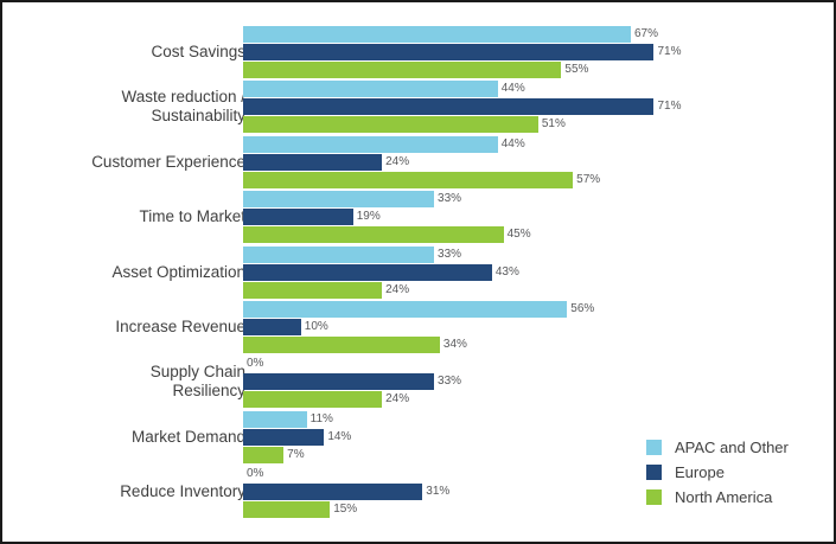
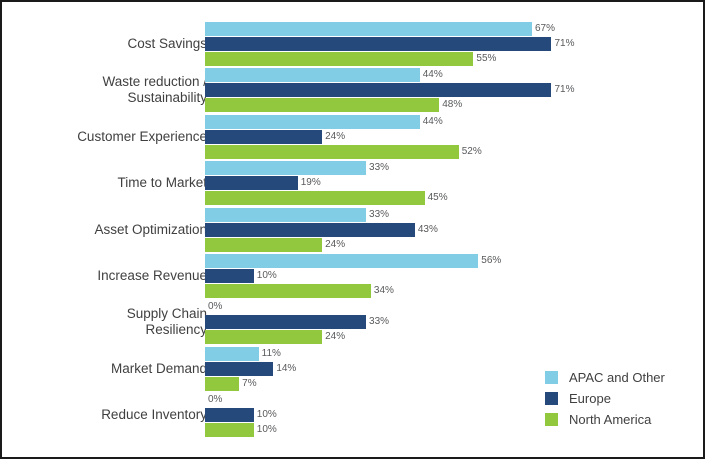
North America/Waste reduction / Sustainability: 51% -> 48%
North America/Customer Experience: 57% -> 52%
Europe/Reduce Inventory: 31% -> 10%
North America/Reduce Inventory: 15% -> 10%
